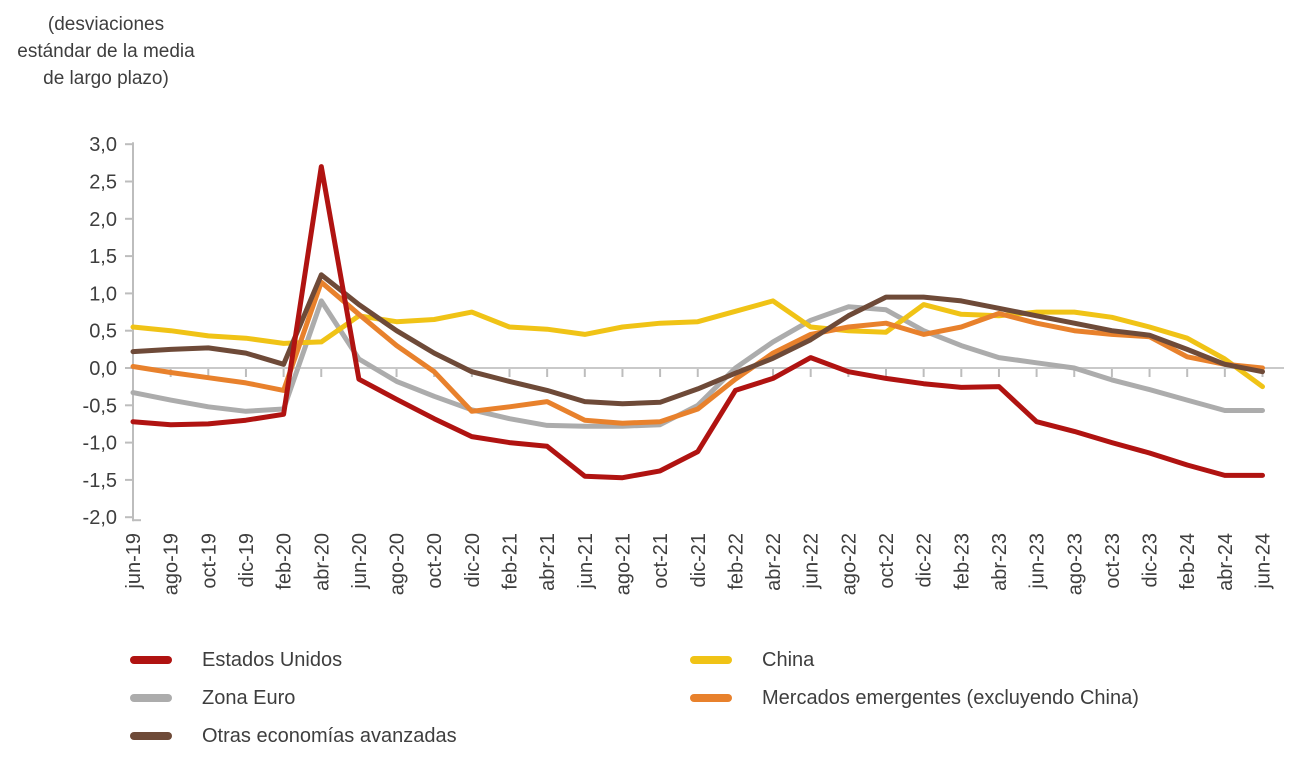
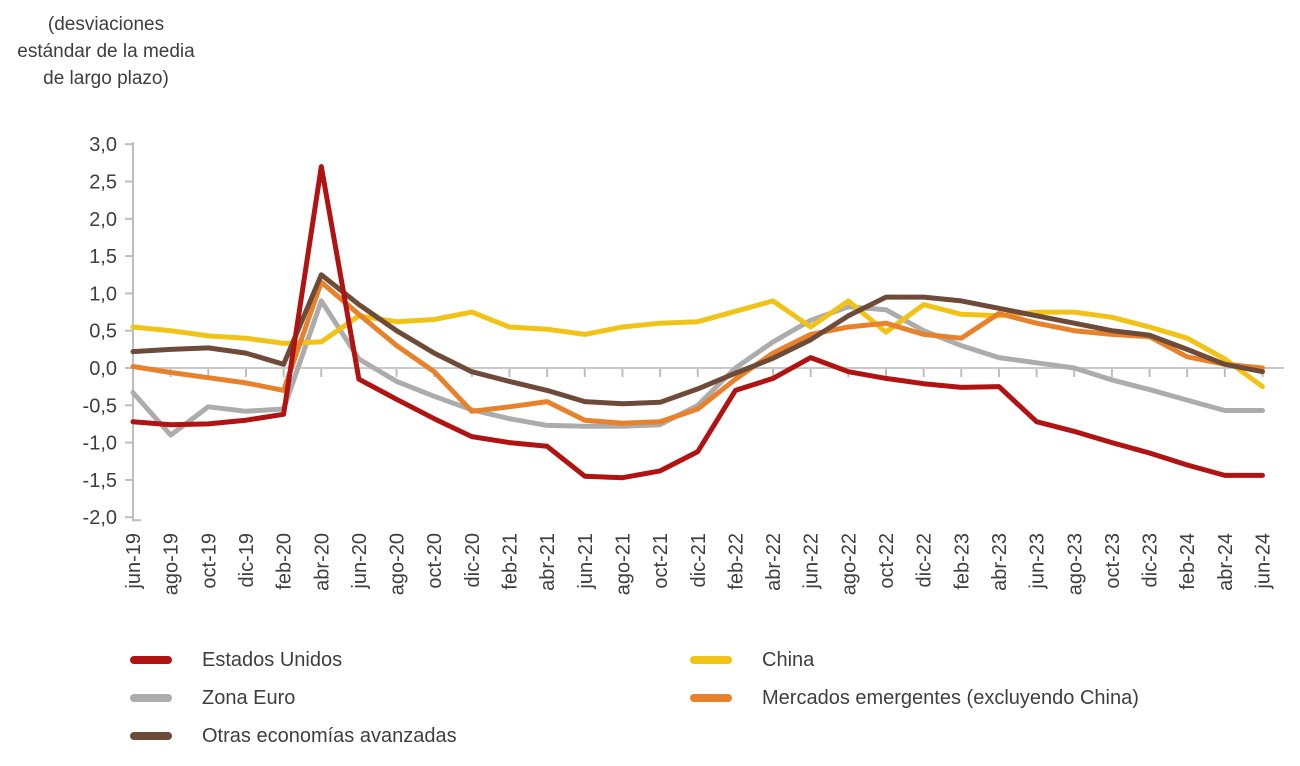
Zona Euro/ago-19: -0,4 -> -0,9
China/ago-22: 0,5 -> 0,9
Mercados emergentes (excluyendo China)/feb-23: 0,6 -> 0,4
